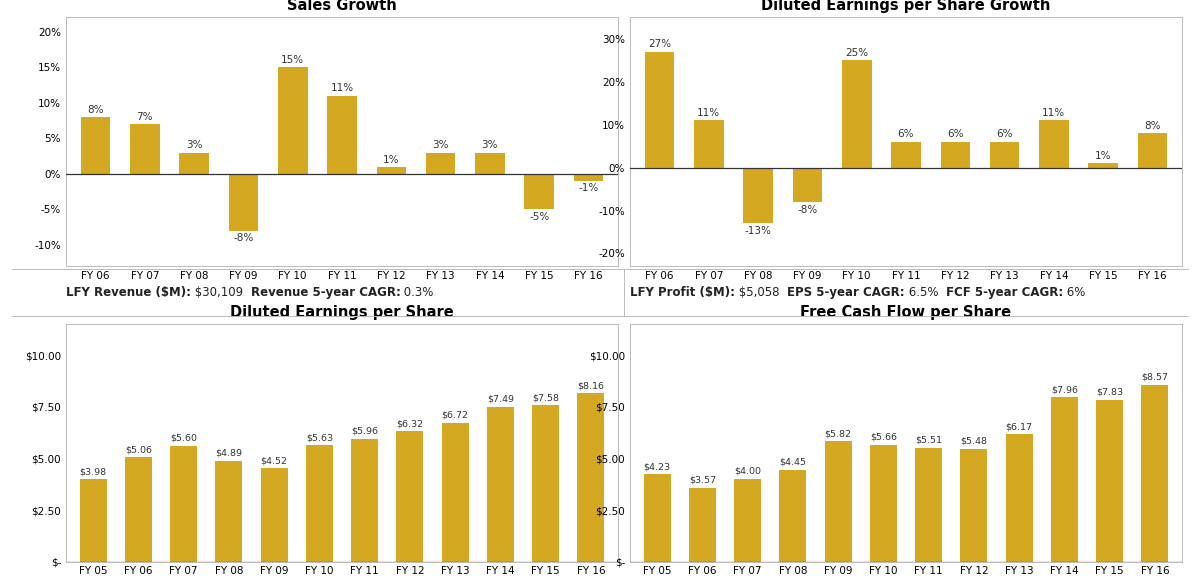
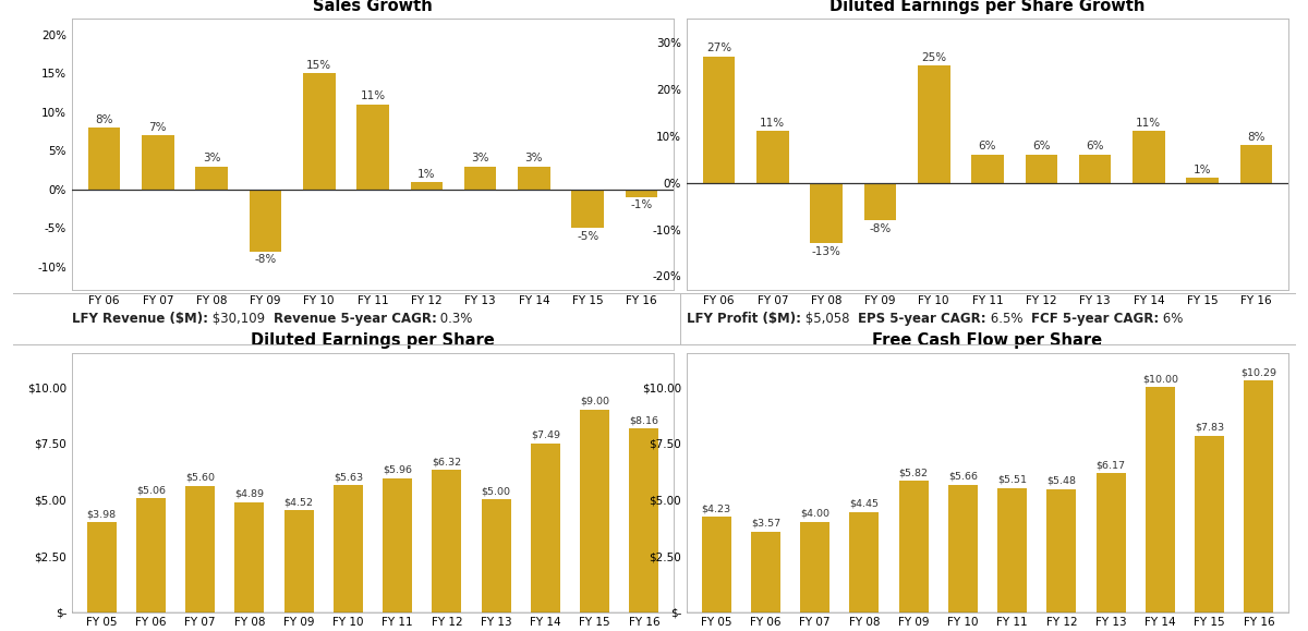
Diluted Earnings per Share/FY 13: $6.72 -> $5.00
Diluted Earnings per Share/FY 15: $7.58 -> $9.00
Free Cash Flow per Share/FY 14: $7.96 -> $10.00
Free Cash Flow per Share/FY 16: $8.57 -> $10.29
